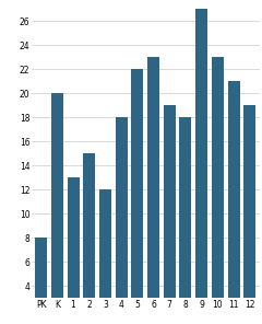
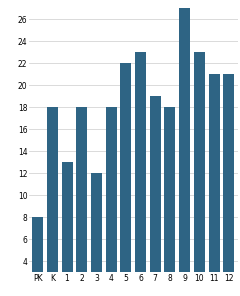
K: 20 -> 18
2: 15 -> 18
12: 19 -> 21
